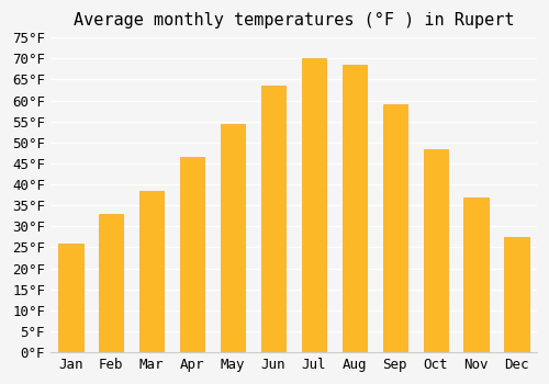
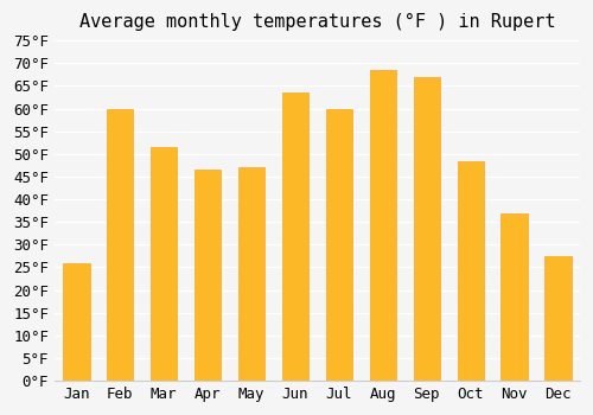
Feb: 33.0°F -> 60.0°F
Mar: 38.5°F -> 51.5°F
May: 54.5°F -> 47.0°F
Jul: 70.0°F -> 60.0°F
Sep: 59.0°F -> 67.0°F
